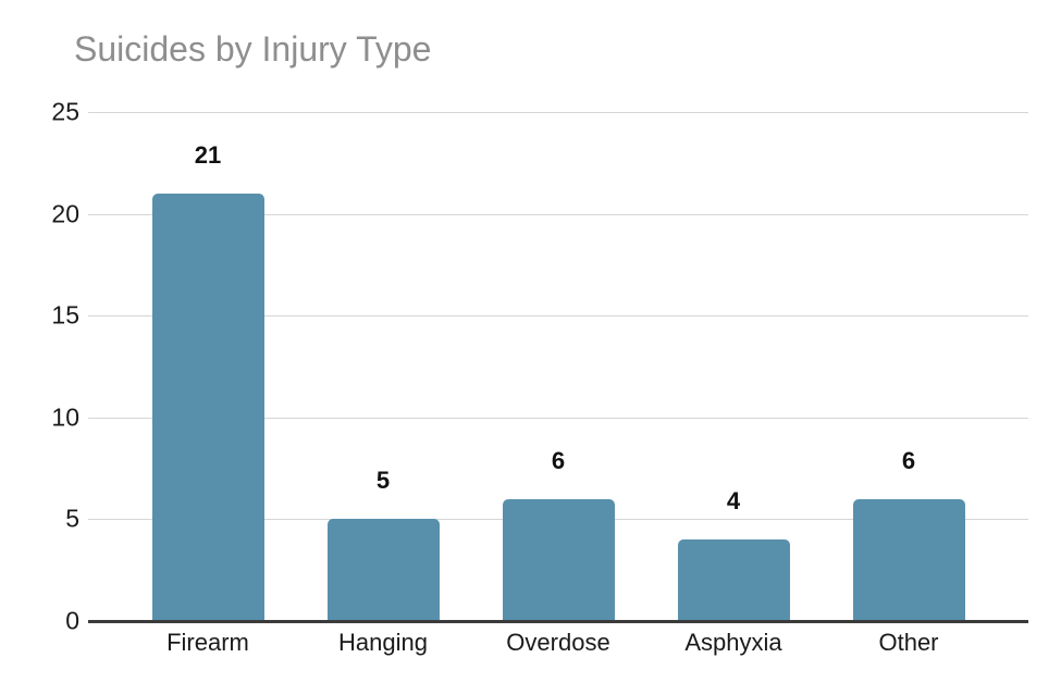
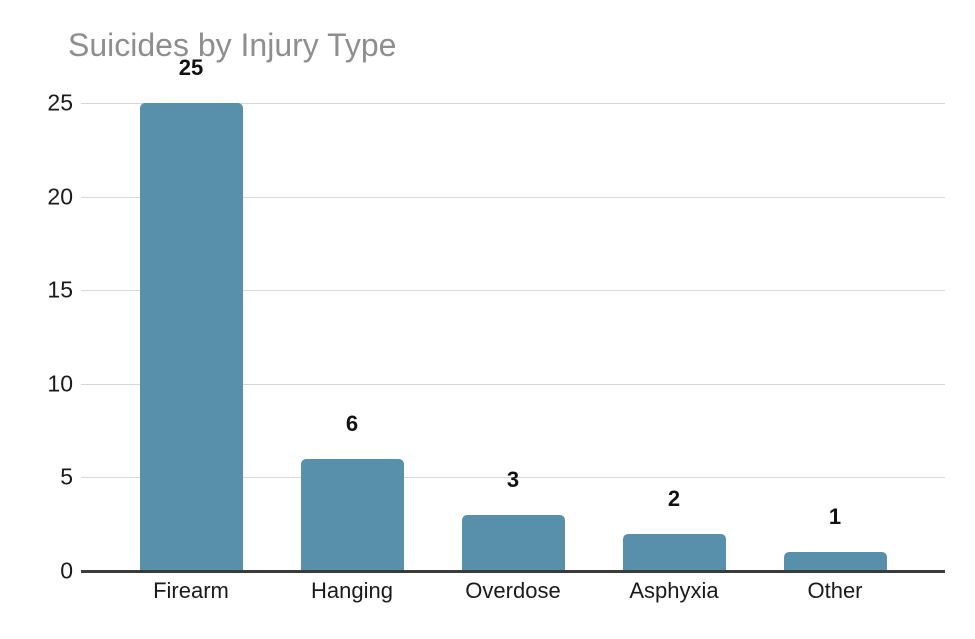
Firearm: 21 -> 25
Hanging: 5 -> 6
Overdose: 6 -> 3
Asphyxia: 4 -> 2
Other: 6 -> 1
